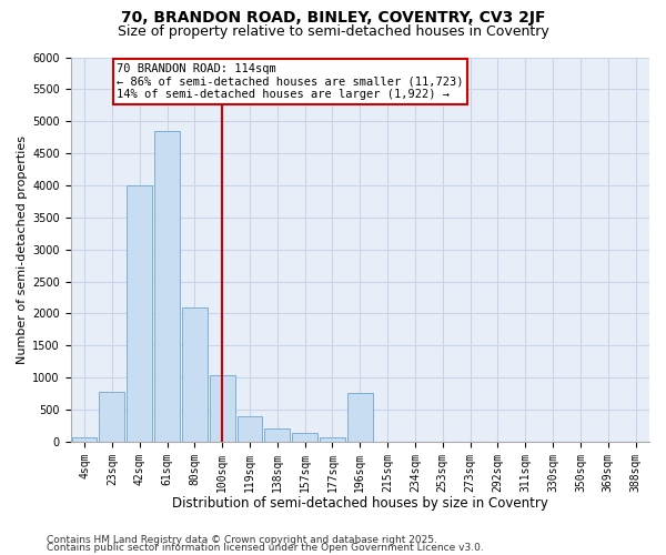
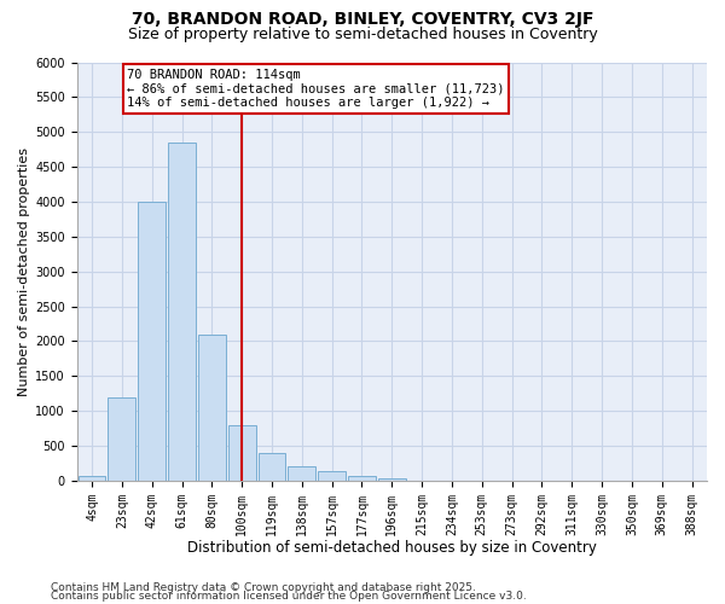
23sqm: 780 -> 1200
100sqm: 1040 -> 800
196sqm: 760 -> 30
